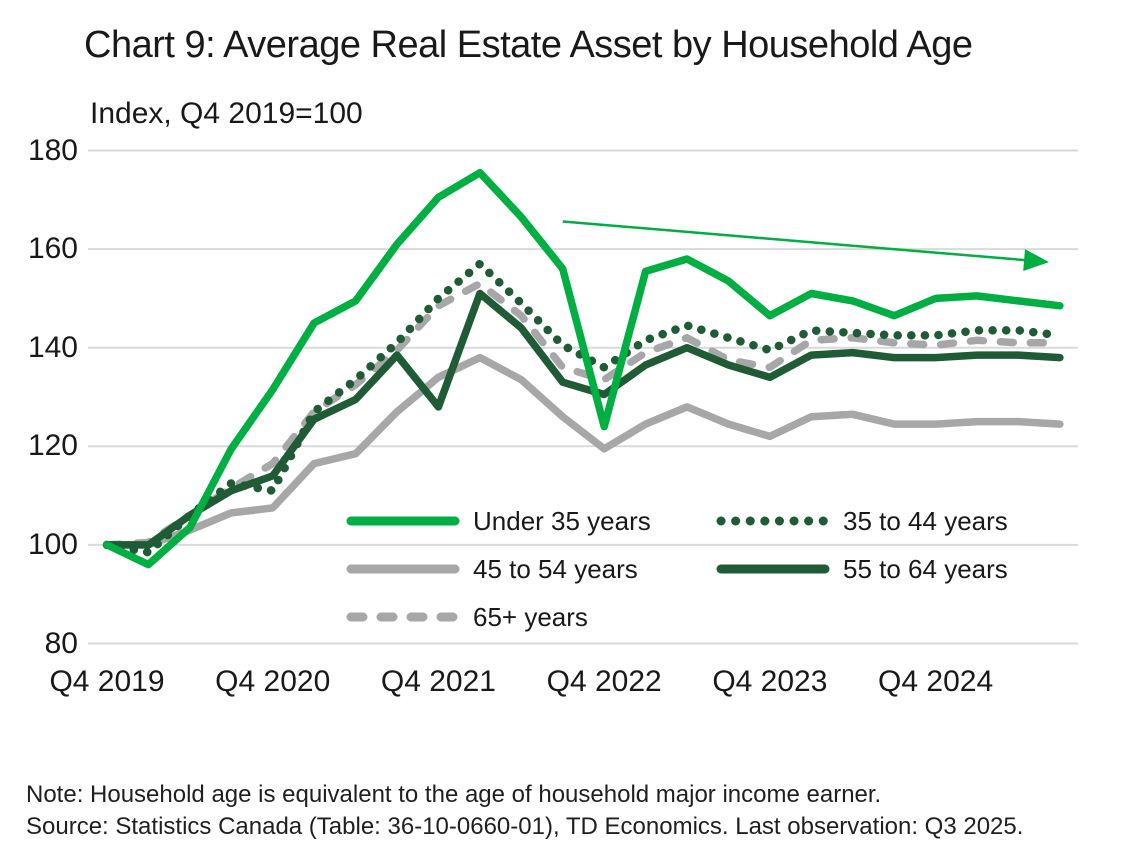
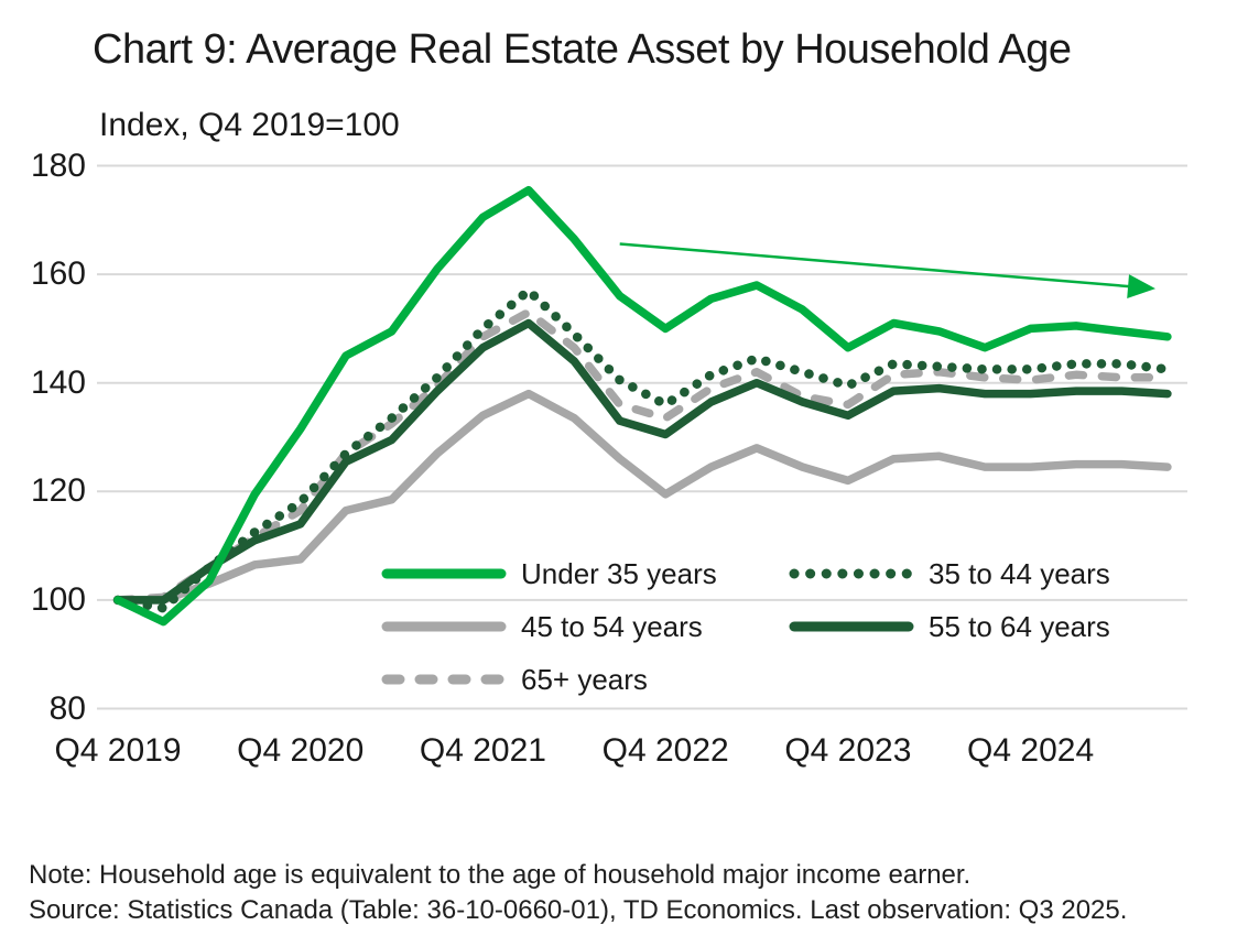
35 to 44 years/Q4 2020: 111 -> 118
55 to 64 years/Q4 2021: 128 -> 146
Under 35 years/Q4 2022: 124 -> 150
